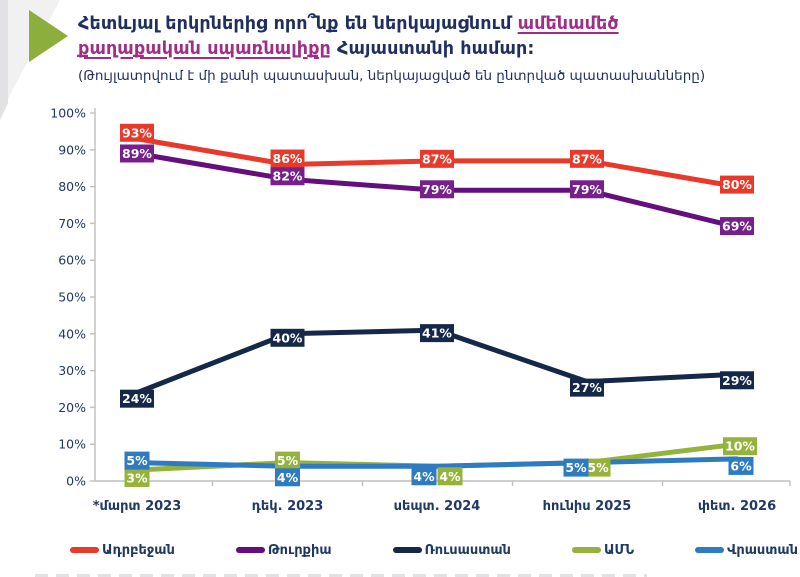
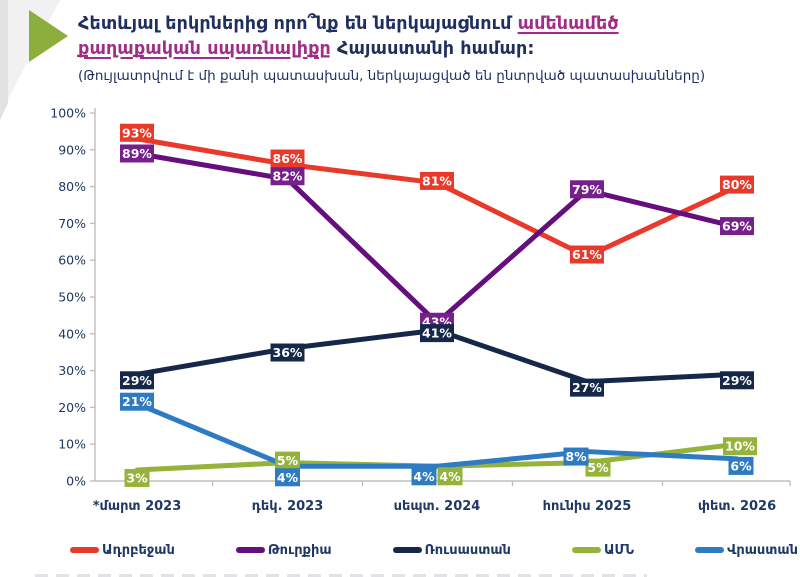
Ռուսաստան/*մարտ 2023: 24% -> 29%
Վրաստան/*մարտ 2023: 5% -> 21%
Ռուսաստան/դեկ. 2023: 40% -> 36%
Ադրբեջան/սեպտ. 2024: 87% -> 81%
Թուրքիա/սեպտ. 2024: 79% -> 43%
Ադրբեջան/հունիս 2025: 87% -> 61%
Վրաստան/հունիս 2025: 5% -> 8%
